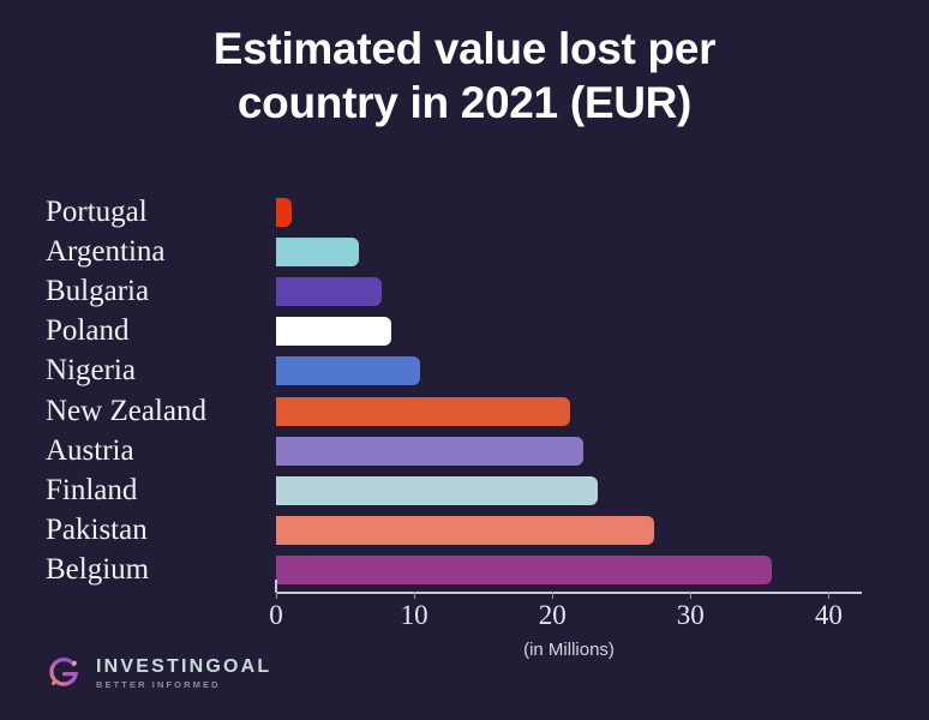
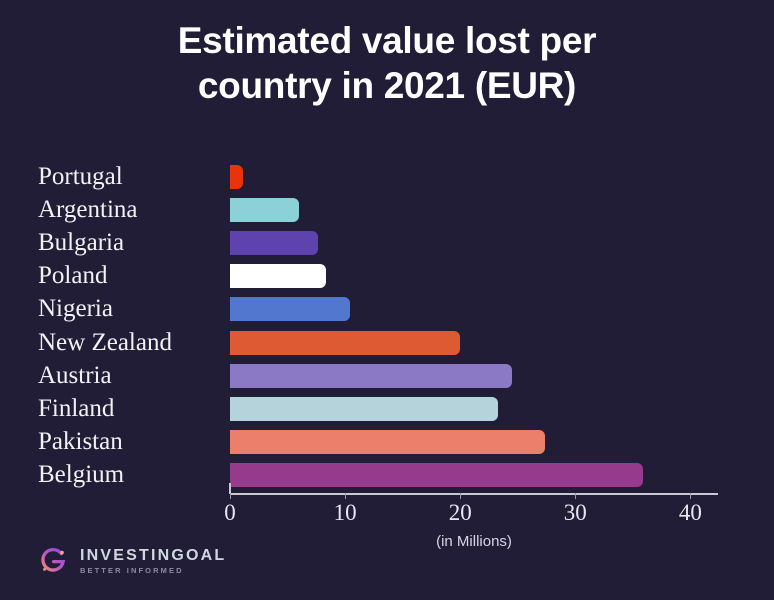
New Zealand: 21.3 -> 20.0
Austria: 22.2 -> 24.5
